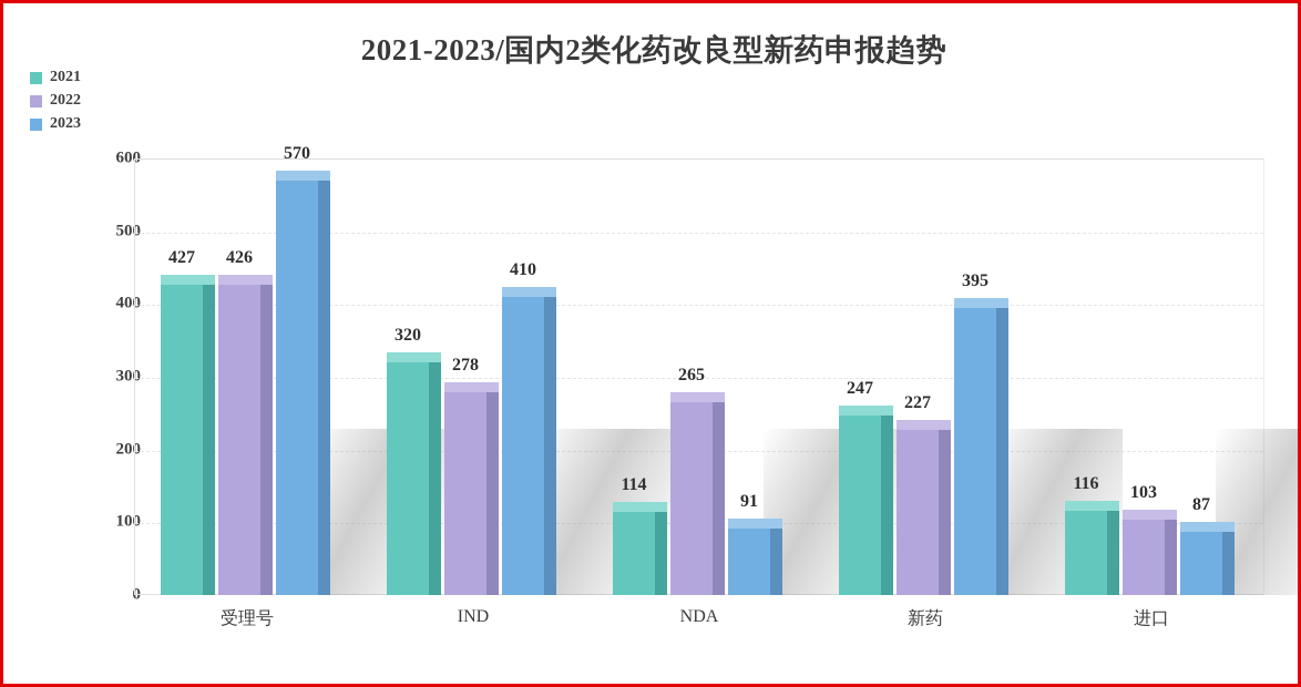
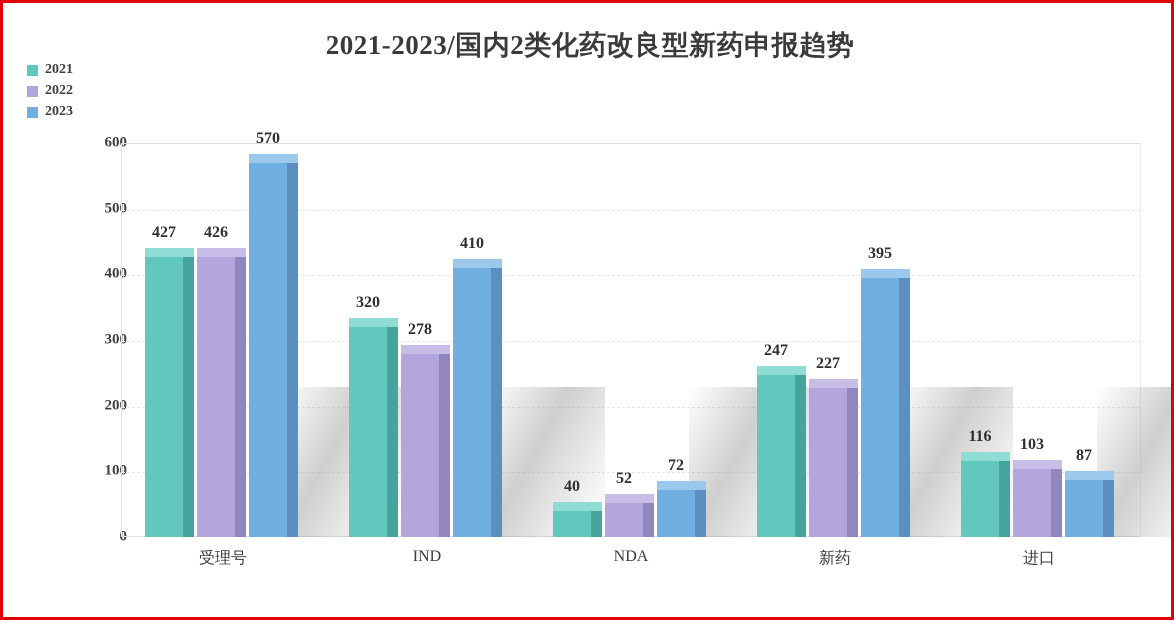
2021/NDA: 114 -> 40
2022/NDA: 265 -> 52
2023/NDA: 91 -> 72
